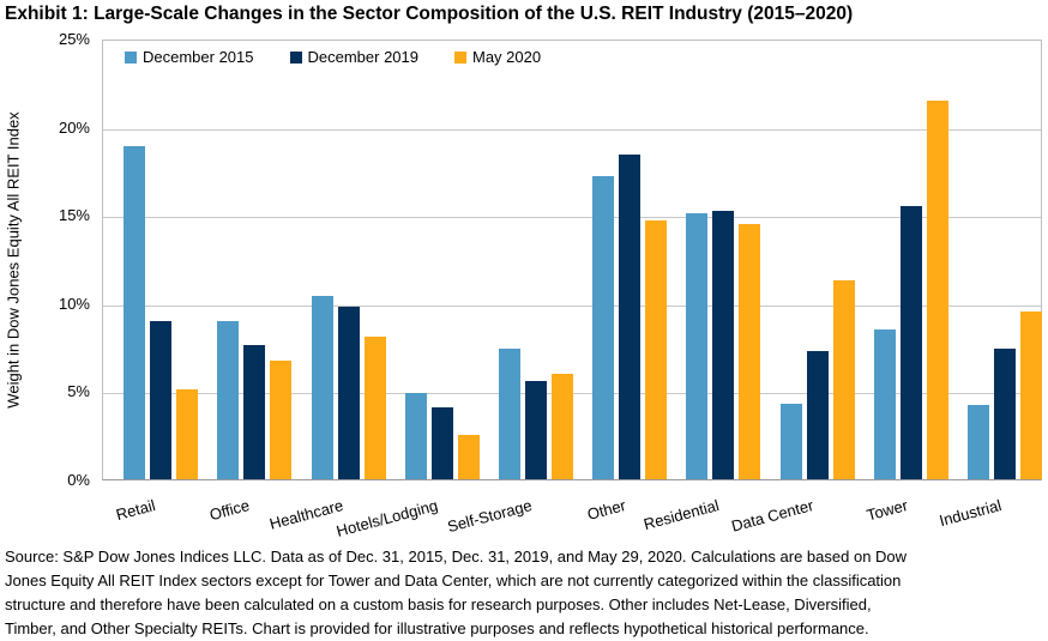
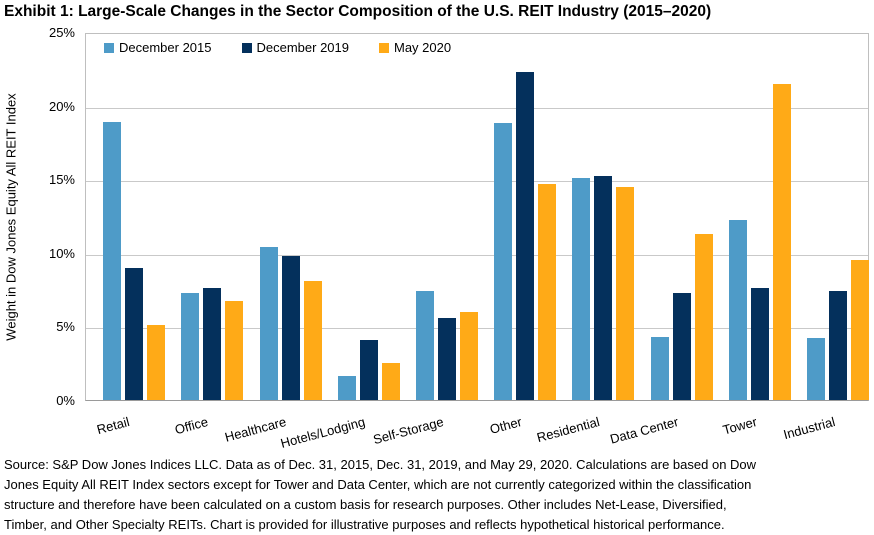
December 2015/Office: 9.0% -> 7.3%
December 2015/Hotels/Lodging: 4.9% -> 1.6%
December 2015/Other: 17.2% -> 18.8%
December 2019/Other: 18.4% -> 22.3%
December 2015/Tower: 8.5% -> 12.2%
December 2019/Tower: 15.5% -> 7.6%
